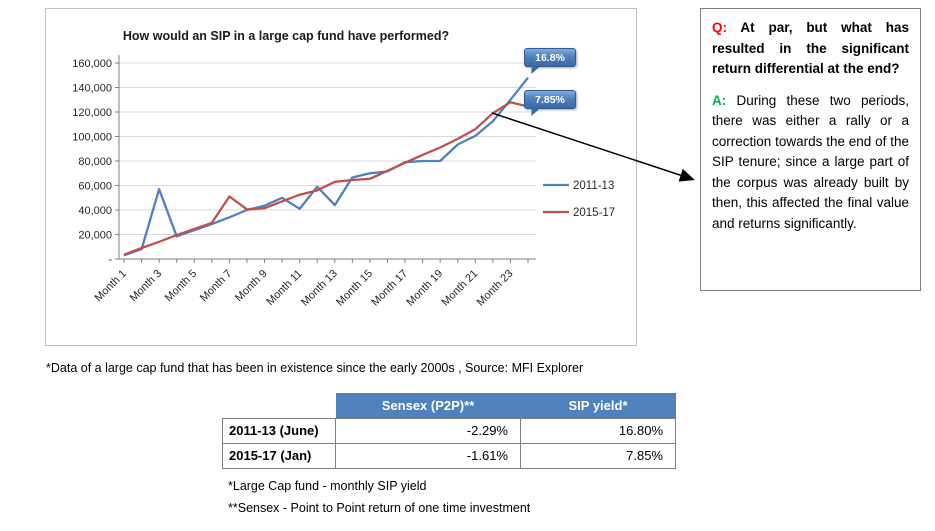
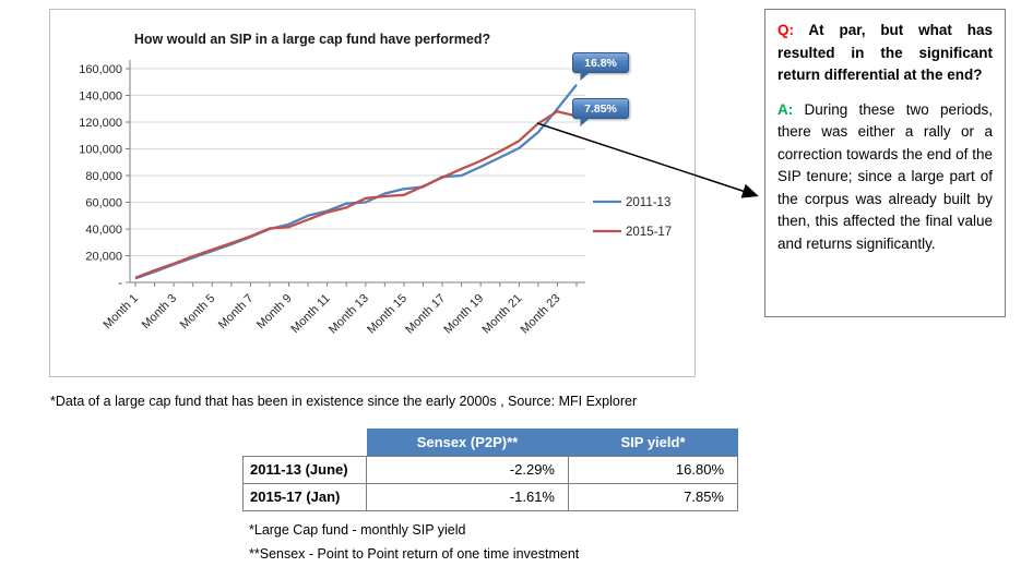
2011-13/Month 3: 57000 -> 14000
2015-17/Month 7: 51000 -> 34000
2011-13/Month 11: 41000 -> 54000
2011-13/Month 13: 44000 -> 60000
2011-13/Month 19: 80000 -> 86000
